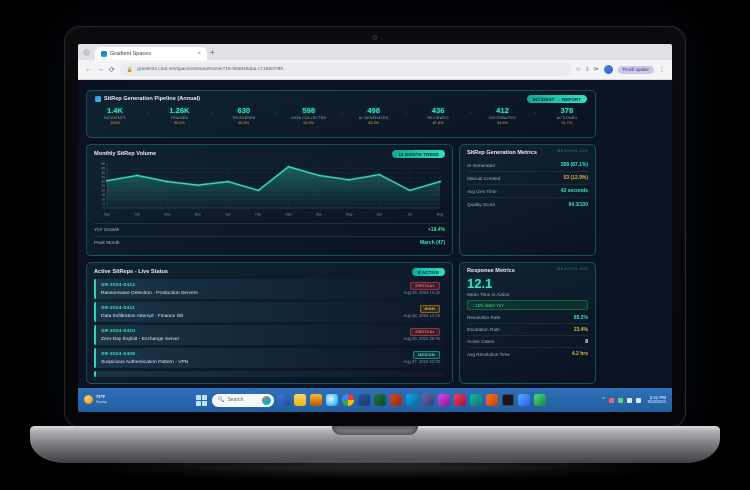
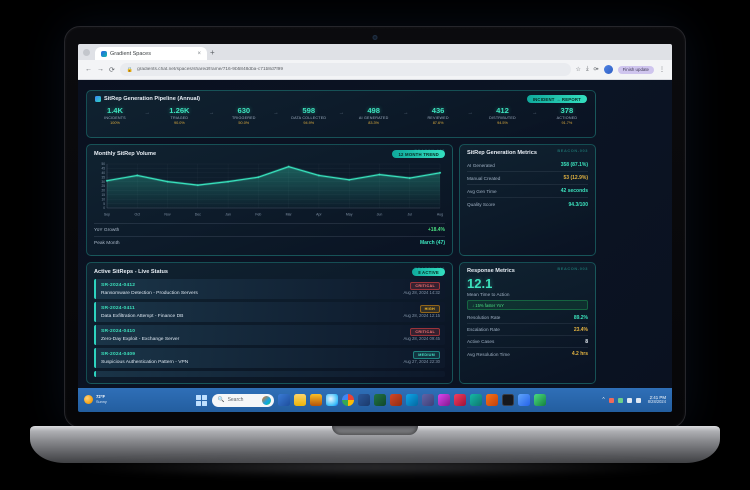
Feb: 20 -> 40
Jul: 20 -> 30
Aug: 30 -> 40
